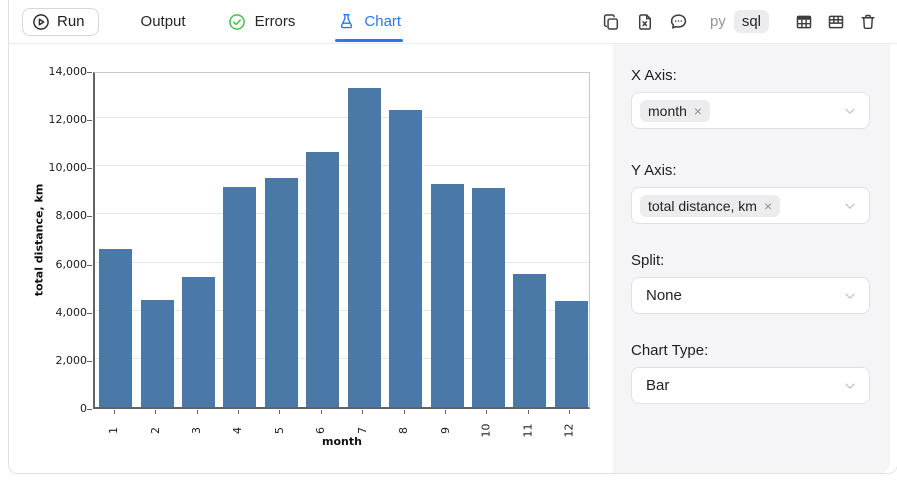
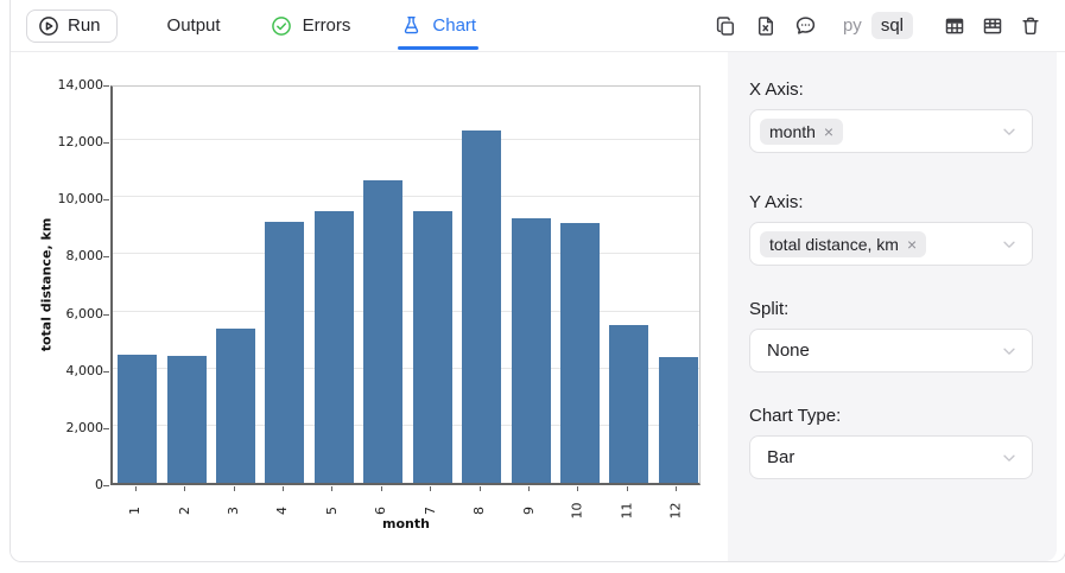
1: 6600 -> 4500
7: 13300 -> 9500
